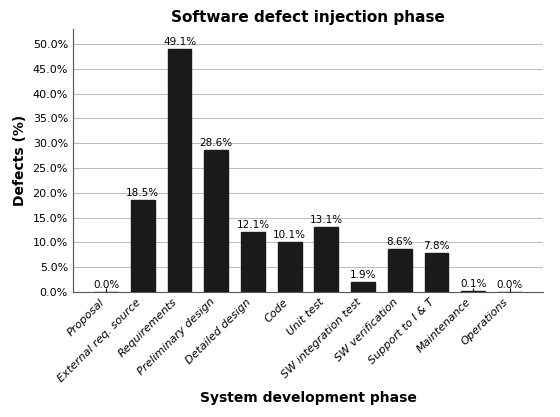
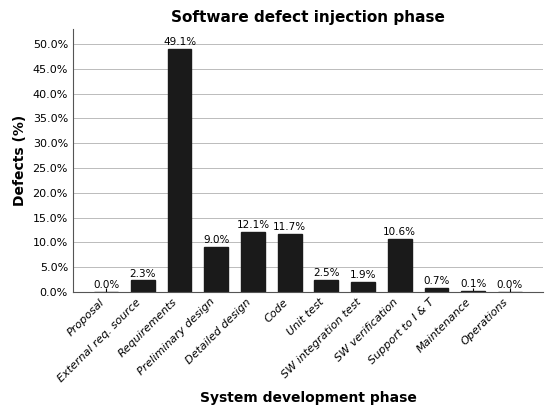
External req. source: 18.5% -> 2.3%
Preliminary design: 28.6% -> 9.0%
Code: 10.1% -> 11.7%
Unit test: 13.1% -> 2.5%
SW verification: 8.6% -> 10.6%
Support to I & T: 7.8% -> 0.7%
